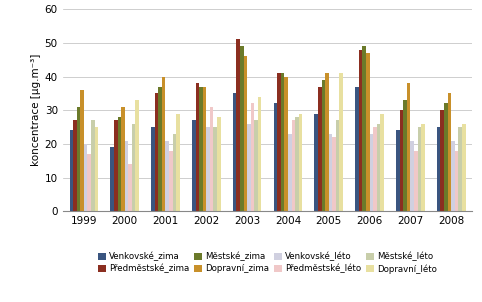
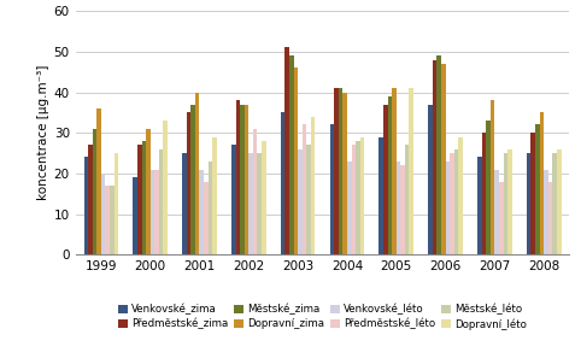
Městské_léto/1999: 27 -> 17
Předměstské_léto/2000: 14 -> 21
